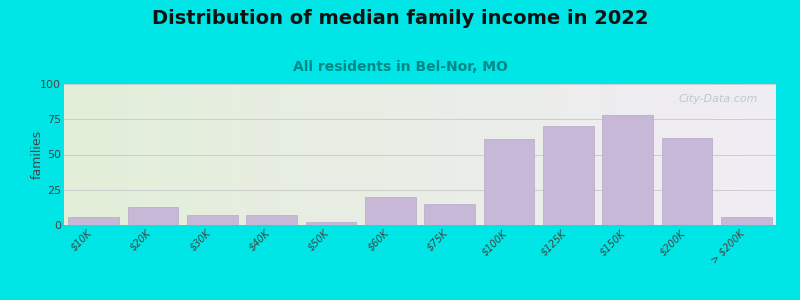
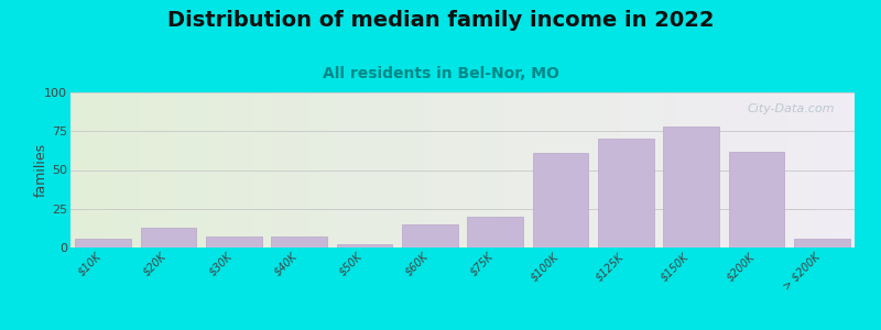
$60K: 20 -> 15
$75K: 15 -> 20
